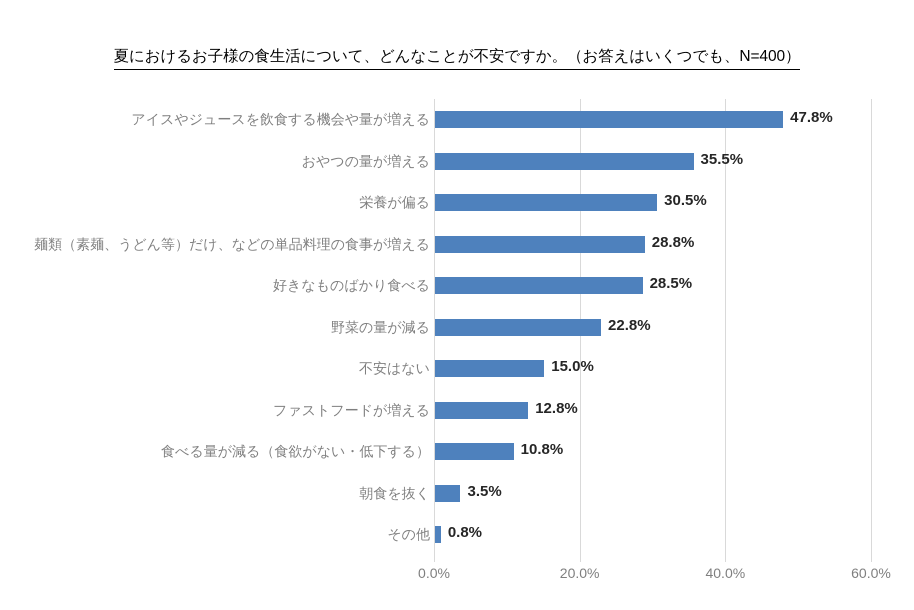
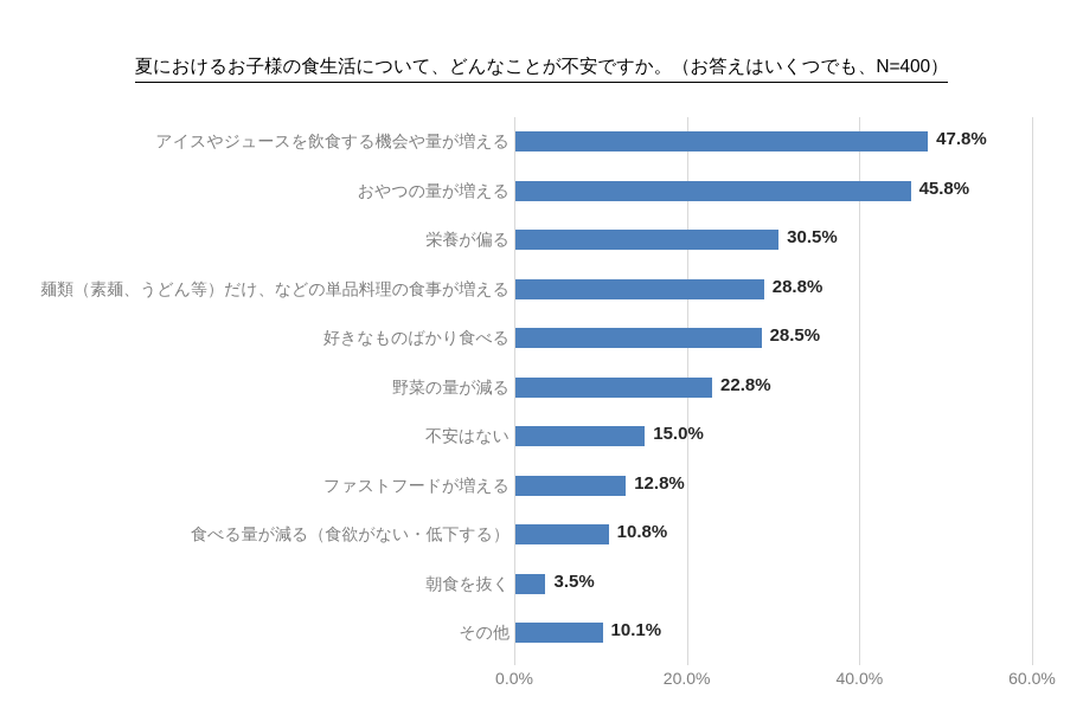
おやつの量が増える: 35.5% -> 45.8%
その他: 0.8% -> 10.1%
